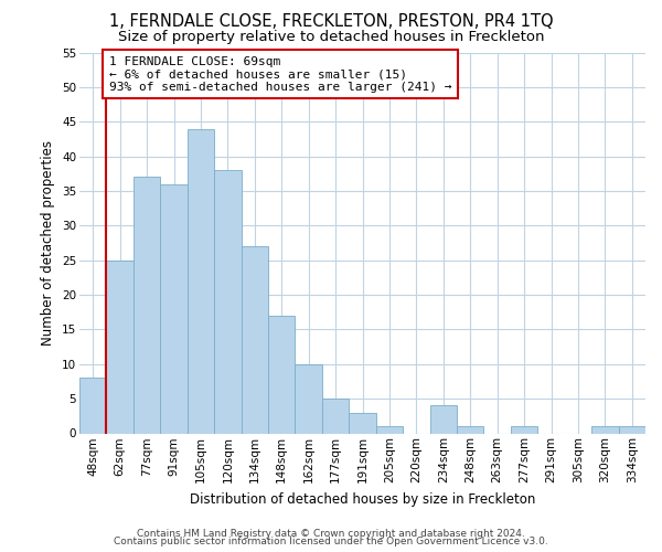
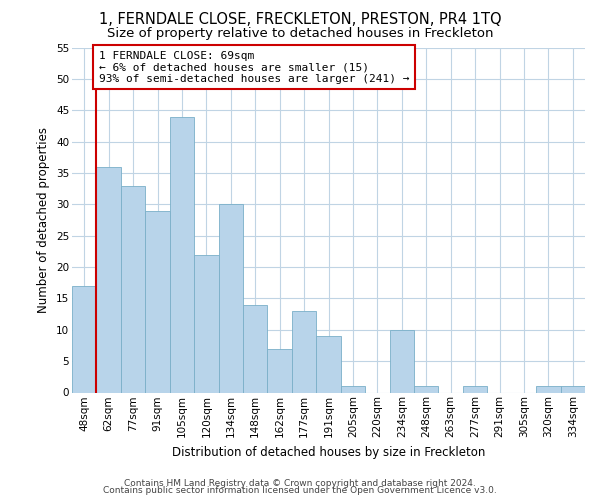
48sqm: 8 -> 17
62sqm: 25 -> 36
77sqm: 37 -> 33
91sqm: 36 -> 29
120sqm: 38 -> 22
134sqm: 27 -> 30
148sqm: 17 -> 14
162sqm: 10 -> 7
177sqm: 5 -> 13
191sqm: 3 -> 9
234sqm: 4 -> 10
